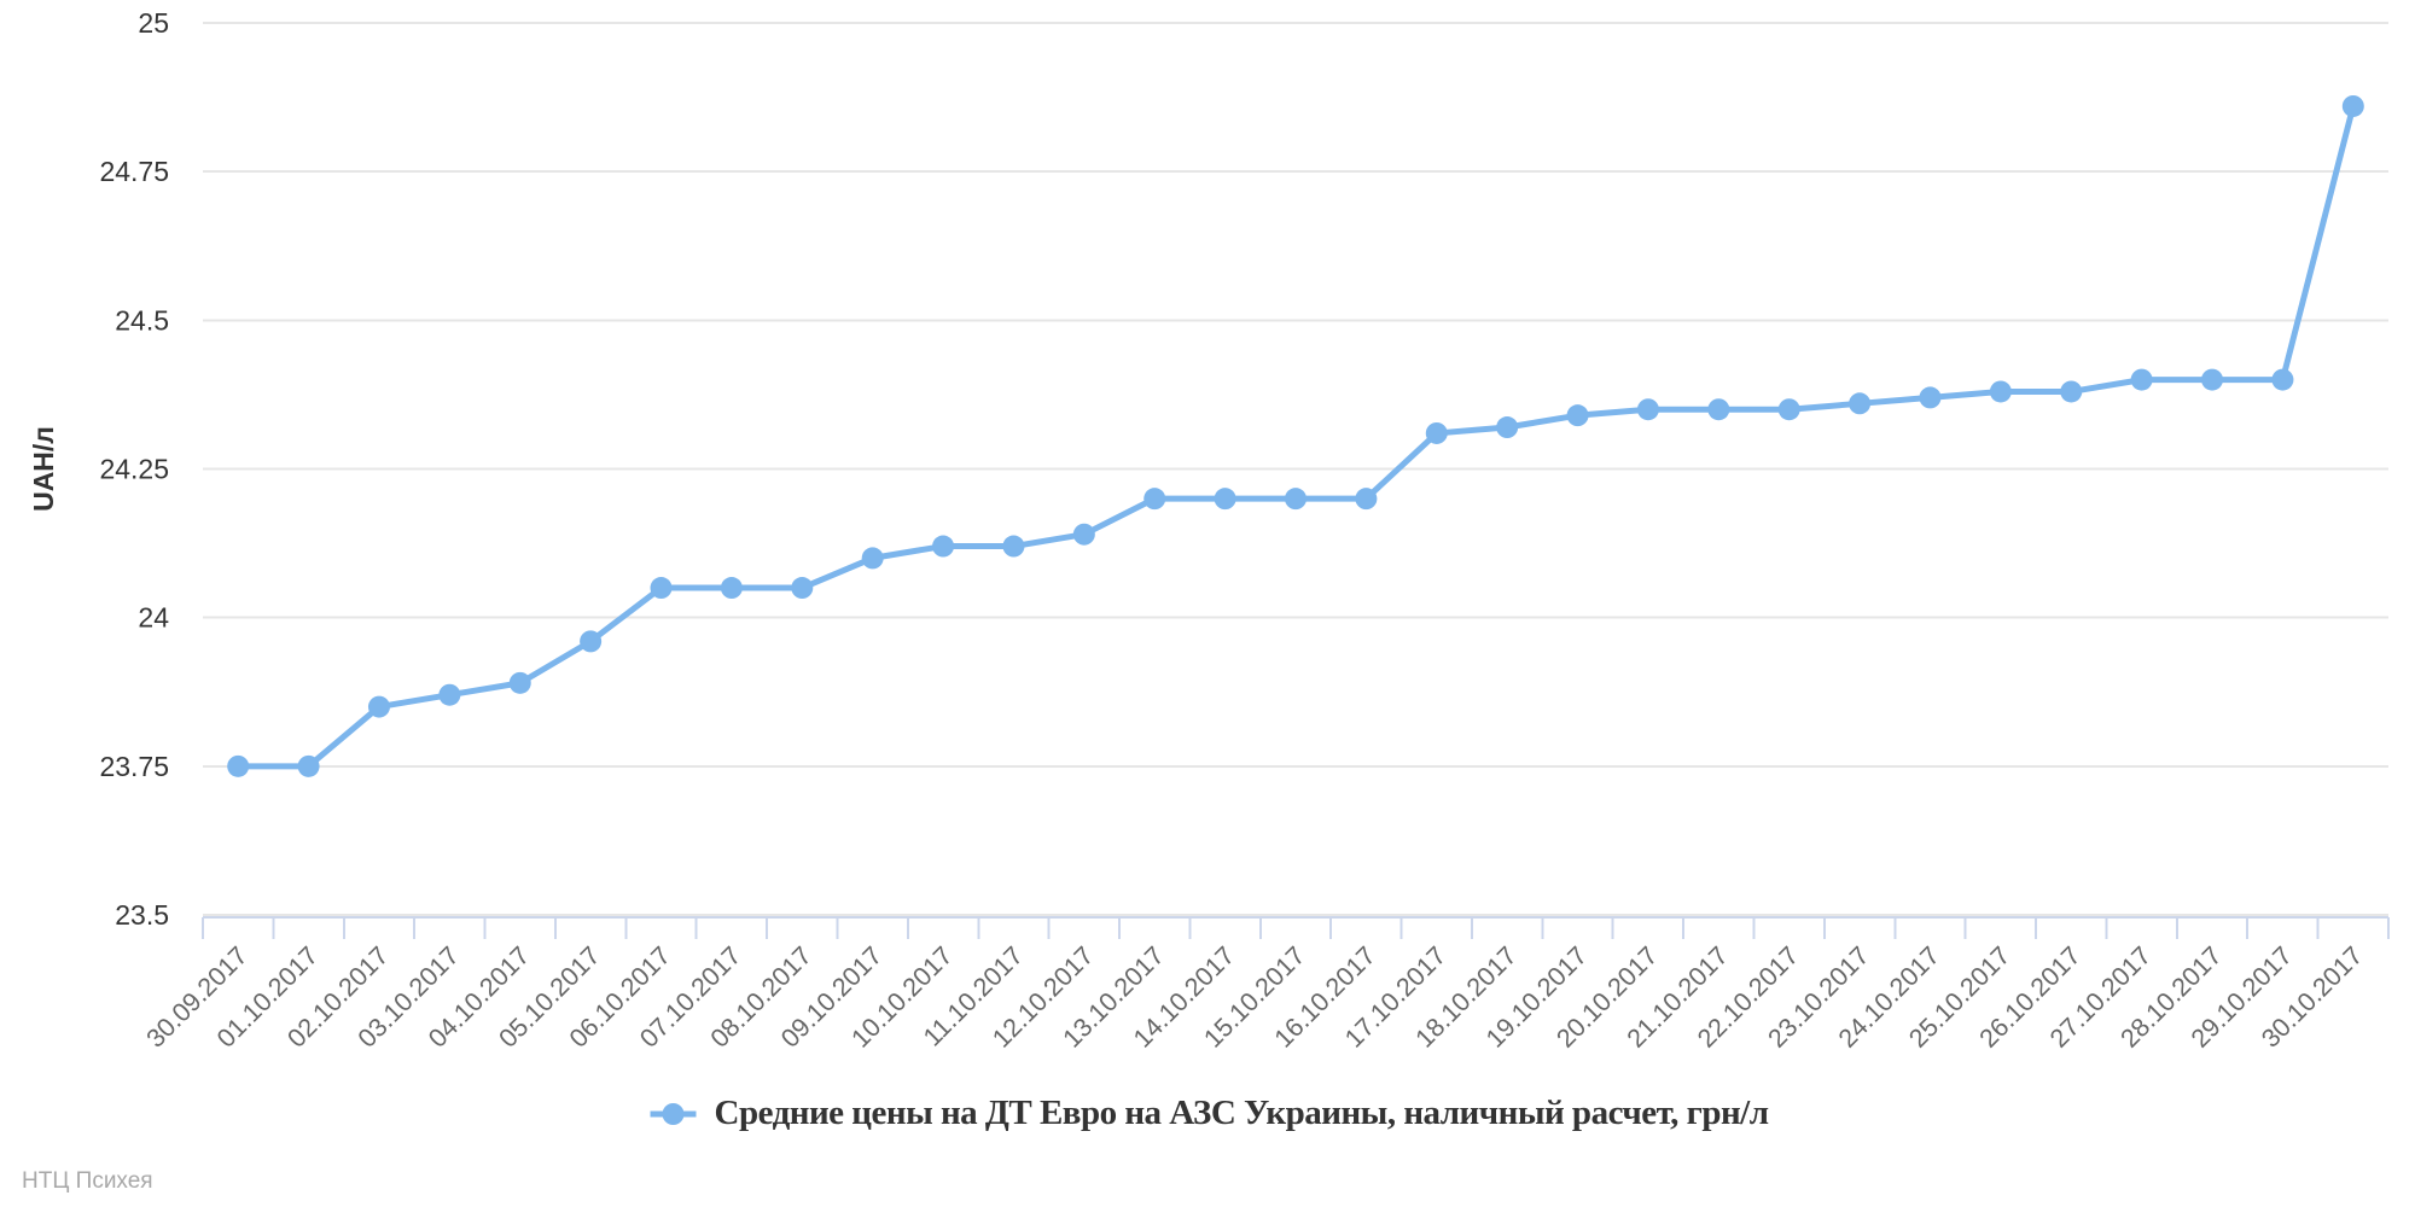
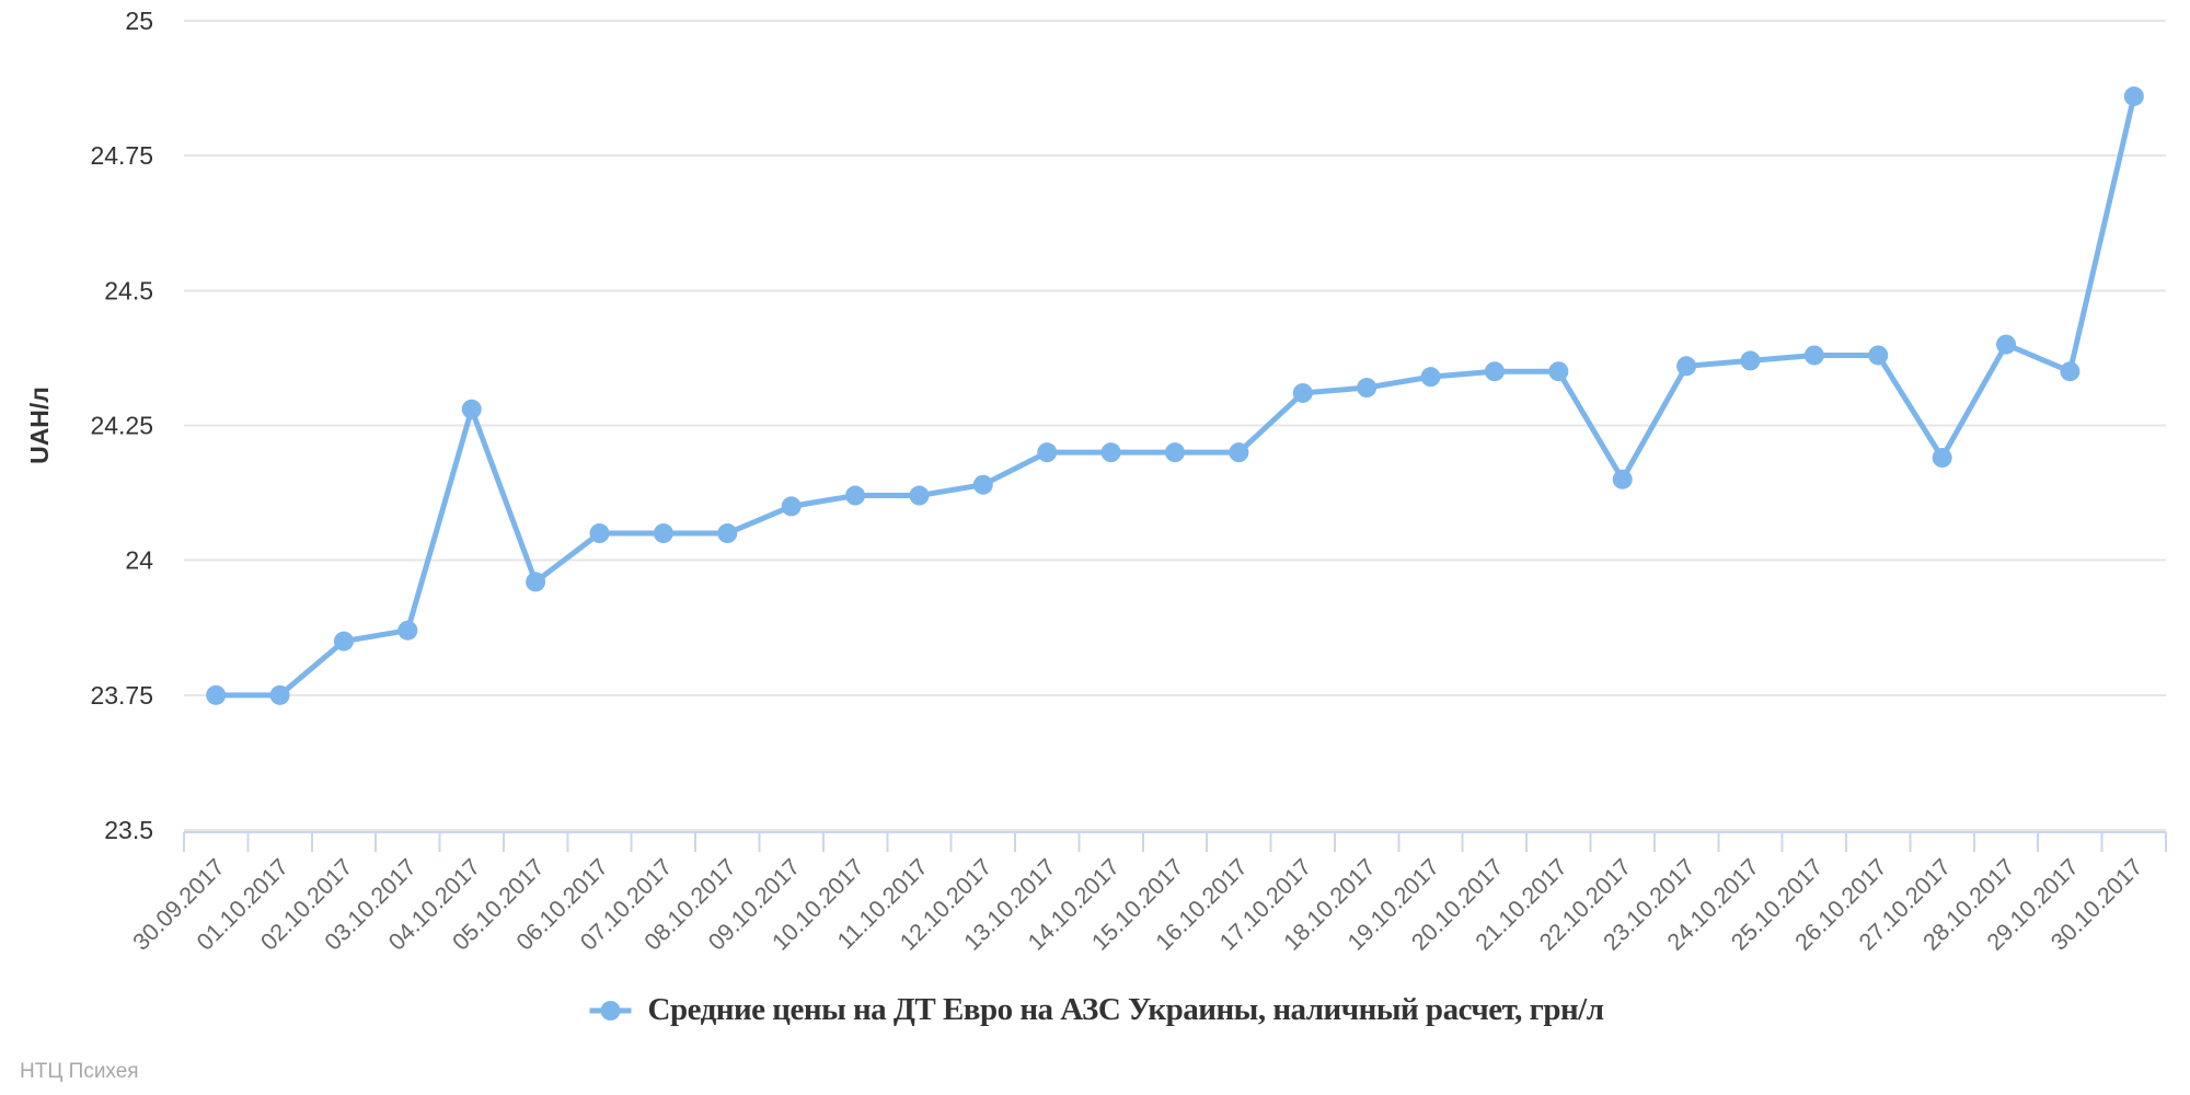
04.10.2017: 23.89 -> 24.28
22.10.2017: 24.35 -> 24.15
27.10.2017: 24.40 -> 24.19
29.10.2017: 24.40 -> 24.35
